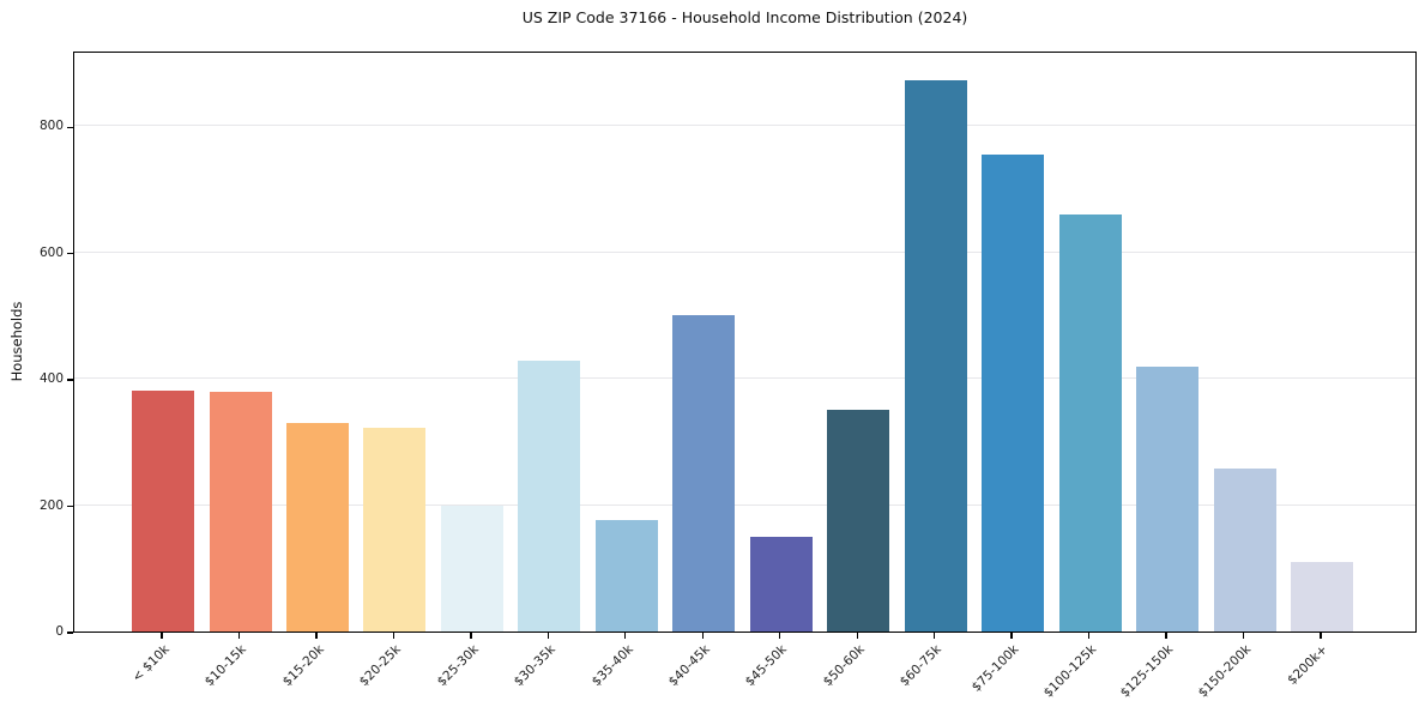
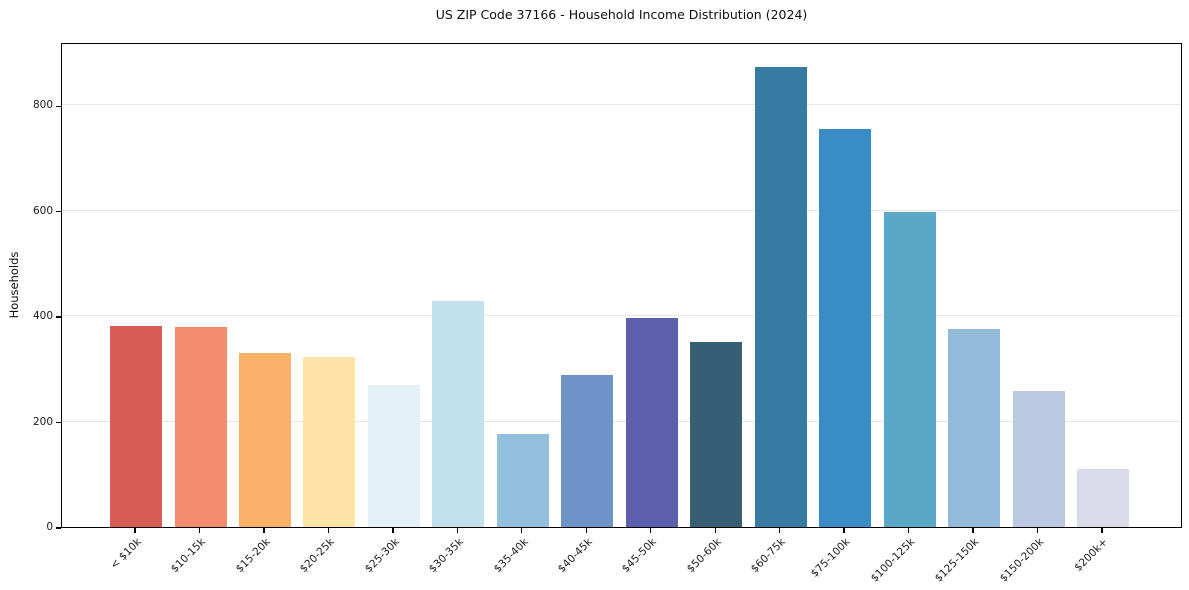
$25-30k: 200 -> 270
$40-45k: 500 -> 290
$45-50k: 150 -> 400
$100-125k: 660 -> 600
$125-150k: 420 -> 380
